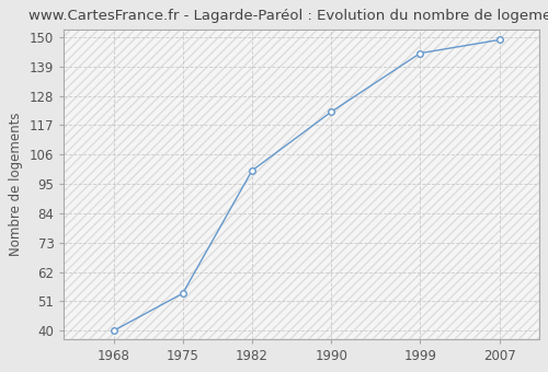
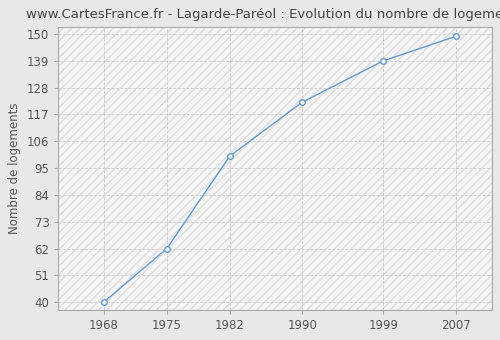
1975: 54 -> 62
1999: 144 -> 139
